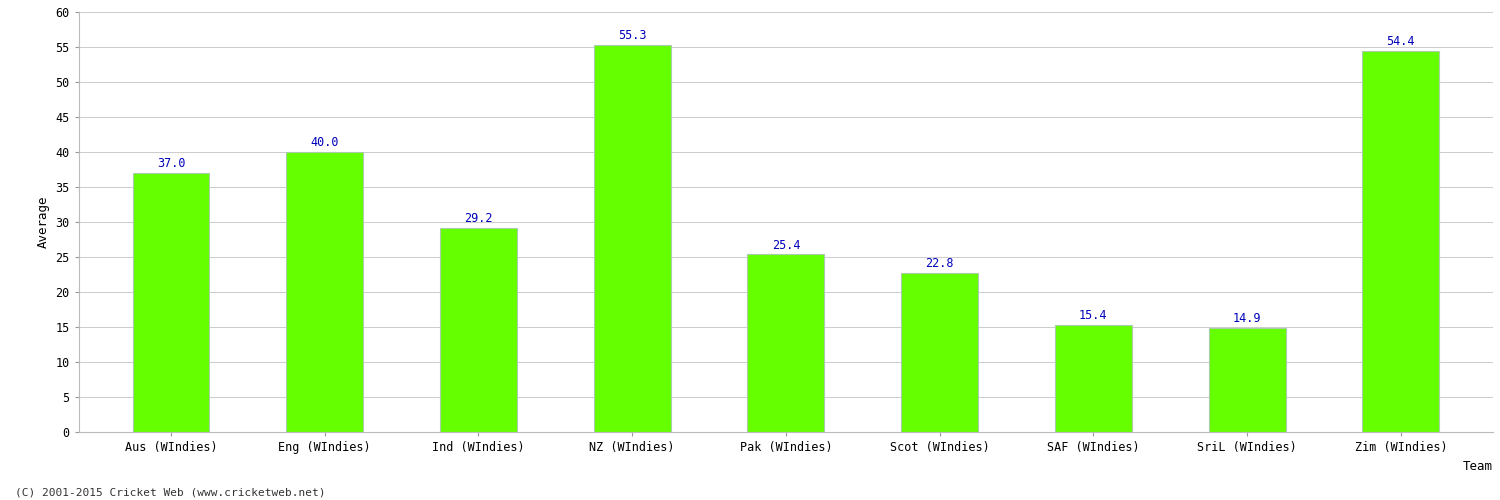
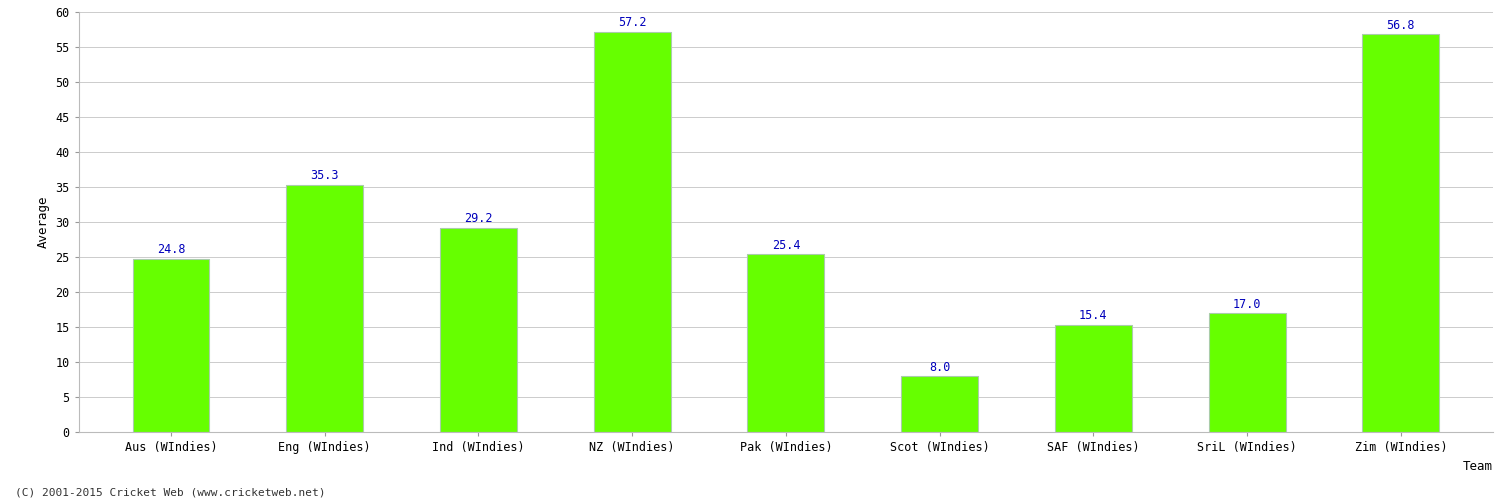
Aus (WIndies): 37.0 -> 24.8
Eng (WIndies): 40.0 -> 35.3
NZ (WIndies): 55.3 -> 57.2
Scot (WIndies): 22.8 -> 8.0
SriL (WIndies): 14.9 -> 17.0
Zim (WIndies): 54.4 -> 56.8
